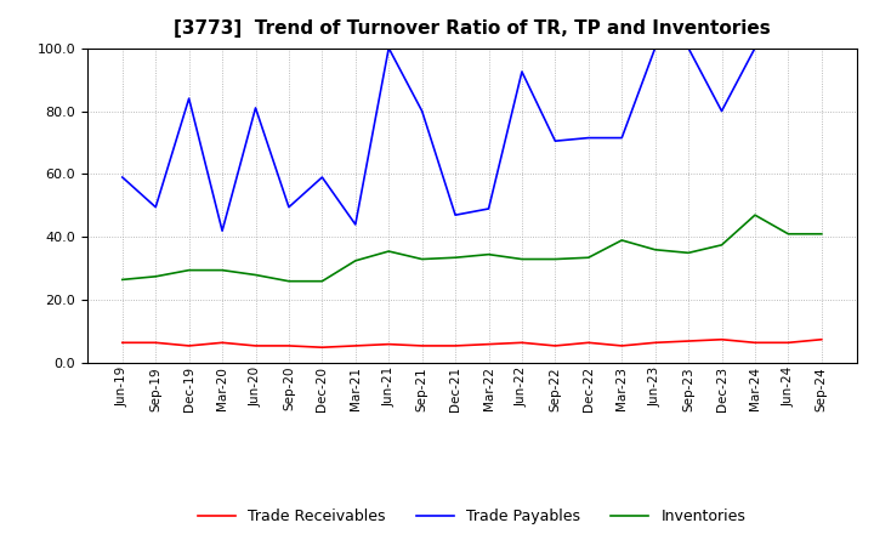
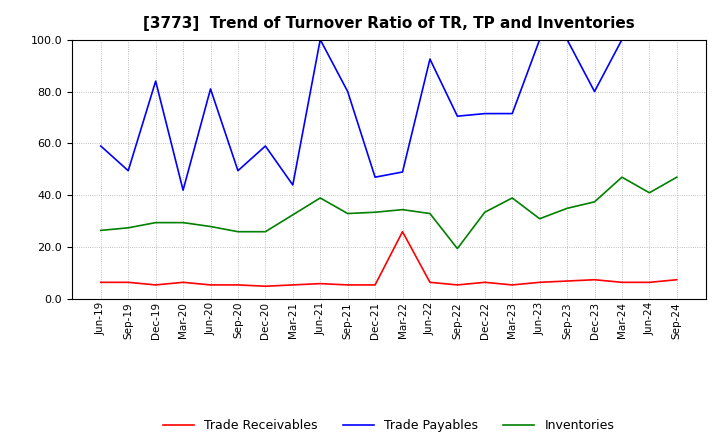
Inventories/Jun-21: 35.5 -> 39.0
Trade Receivables/Mar-22: 6.0 -> 26.0
Inventories/Sep-22: 33.0 -> 19.5
Inventories/Jun-23: 36.0 -> 31.0
Inventories/Sep-24: 41.0 -> 47.0
